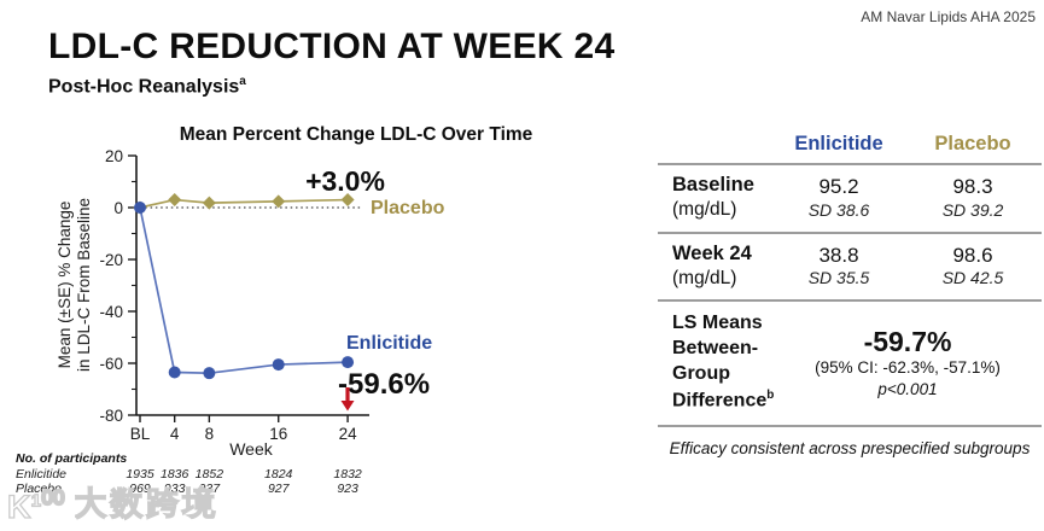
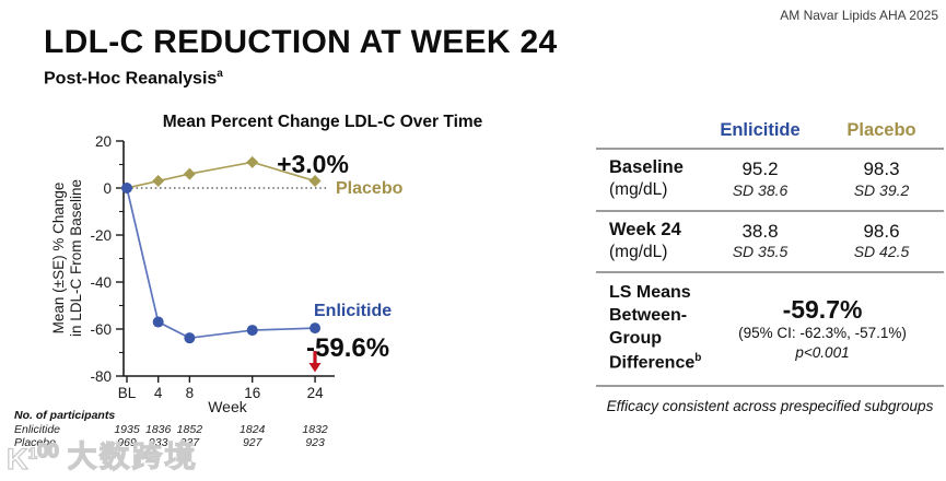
Enlicitide/4: -64 -> -57
Placebo/8: 2 -> 6
Placebo/16: 2 -> 11
